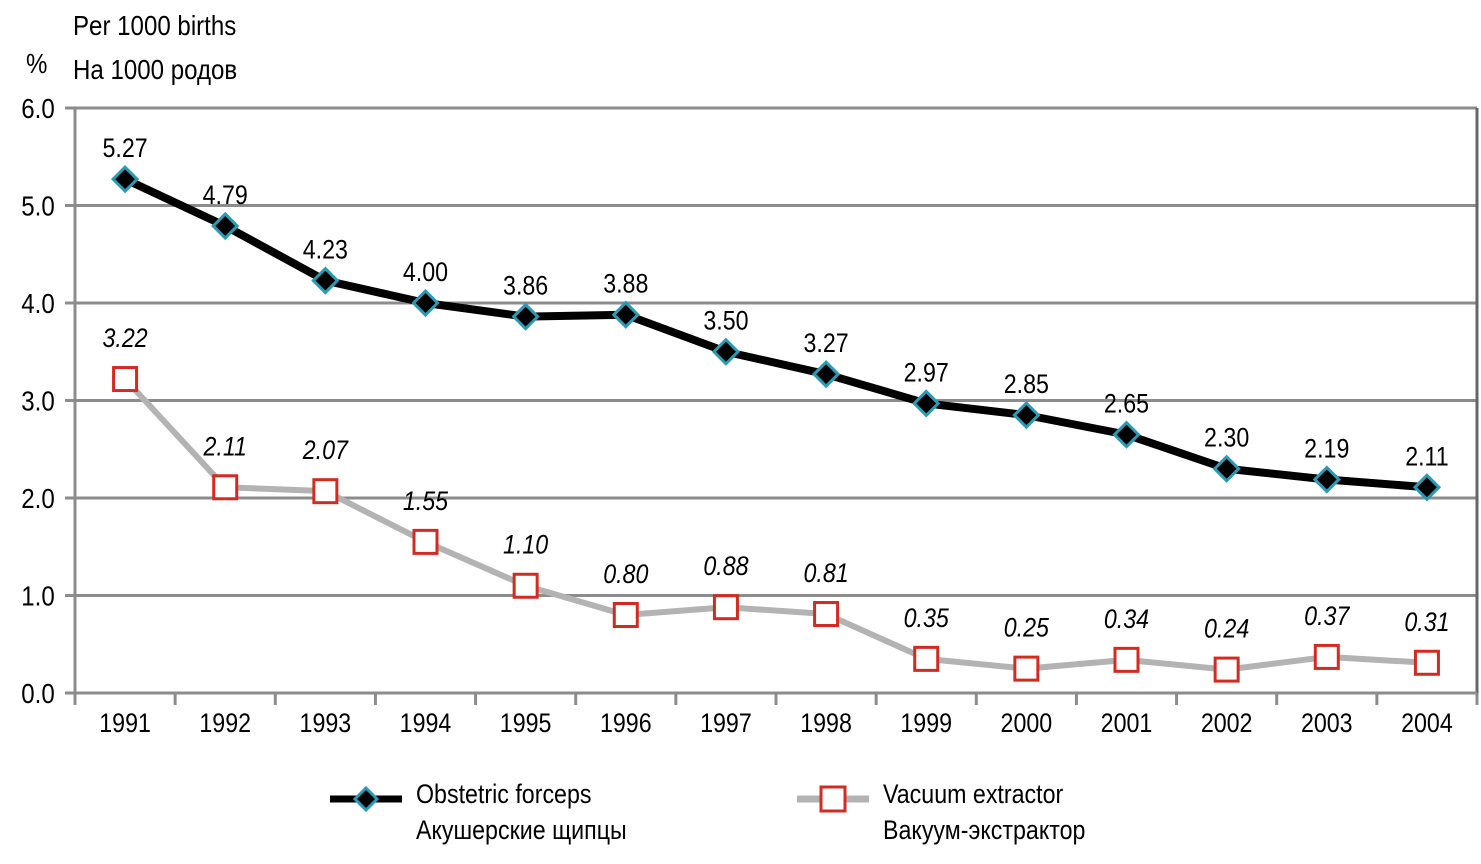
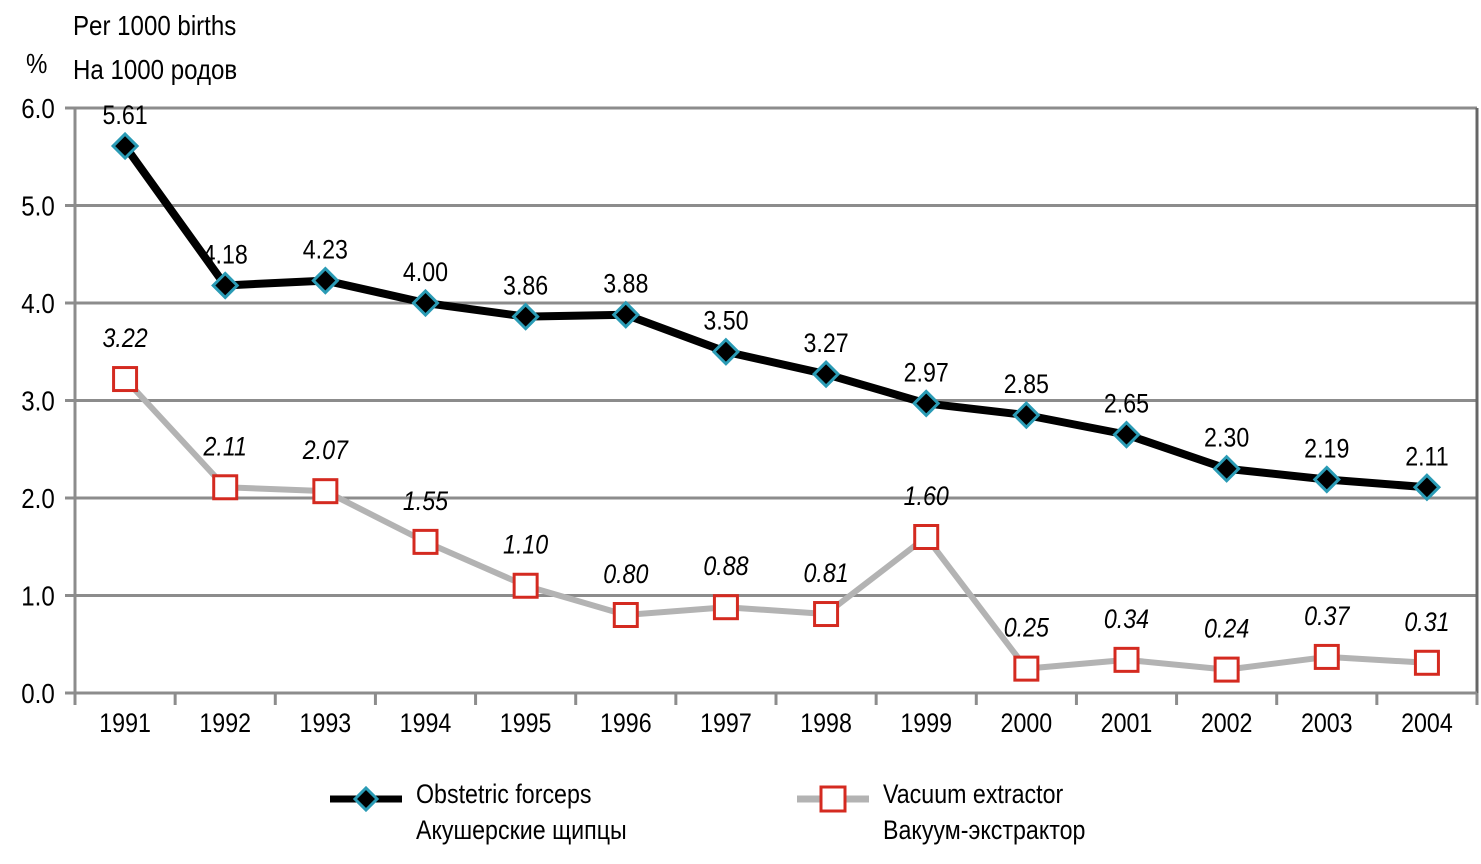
Obstetric forceps/1991: 5.27 -> 5.61
Obstetric forceps/1992: 4.79 -> 4.18
Vacuum extractor/1999: 0.35 -> 1.60
